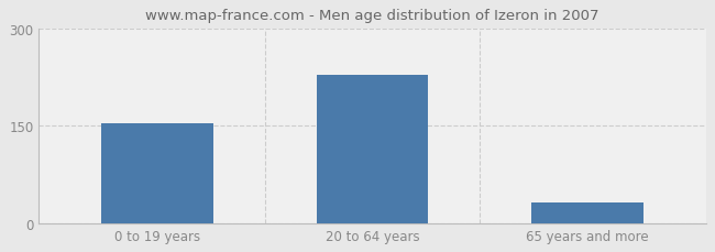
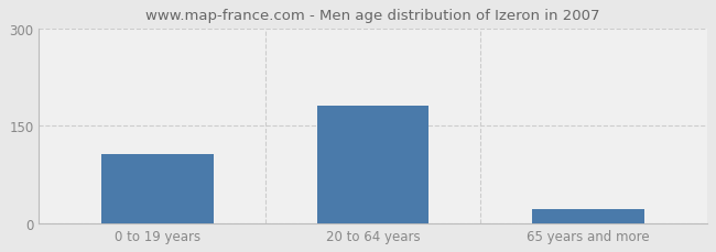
0 to 19 years: 154 -> 107
20 to 64 years: 228 -> 181
65 years and more: 32 -> 22
